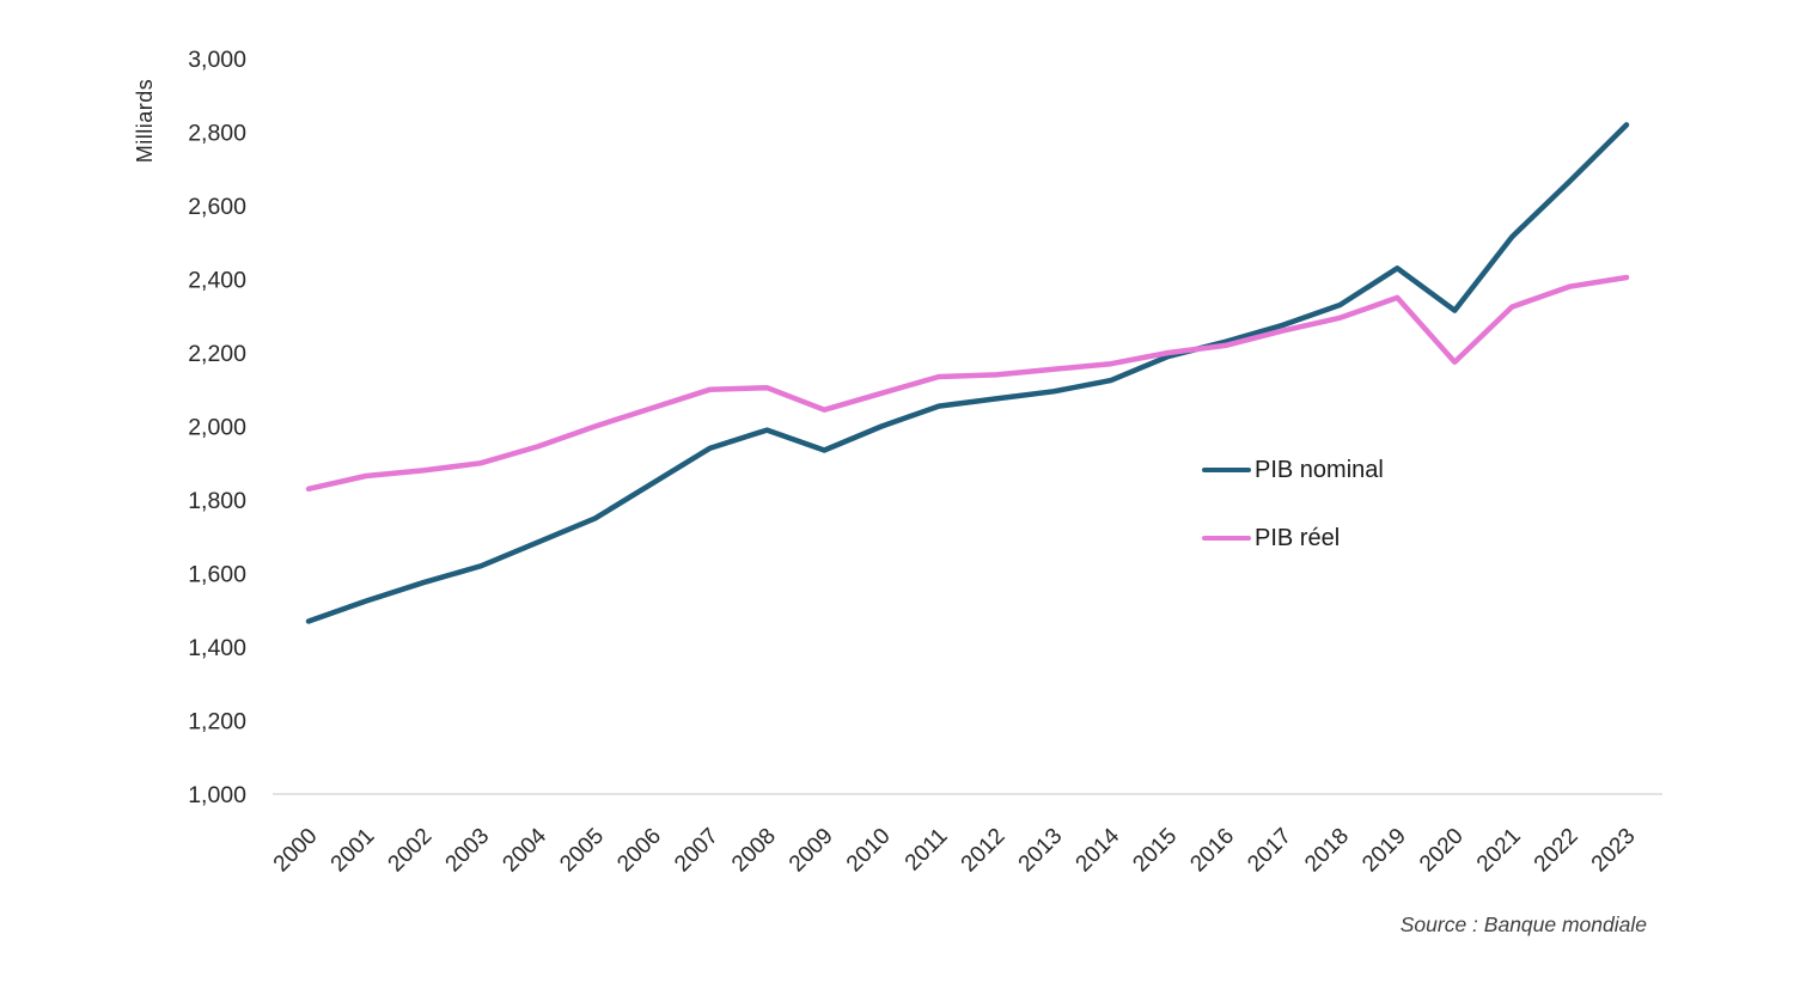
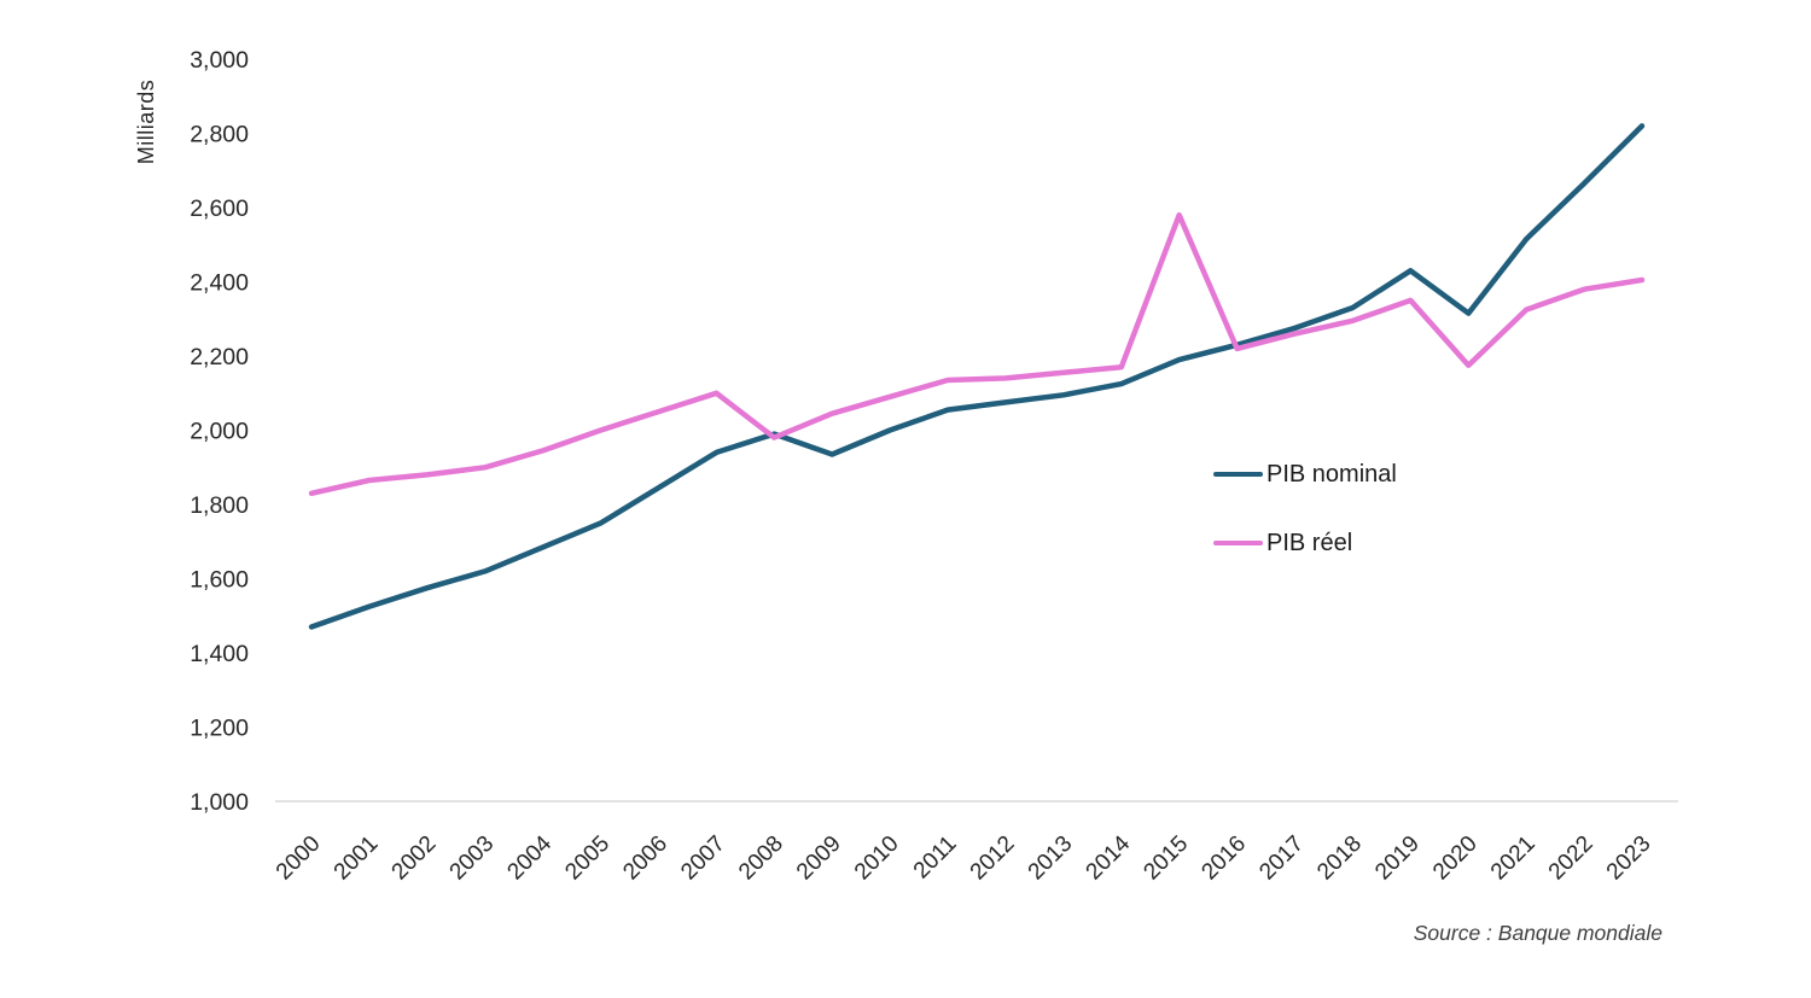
PIB réel/2008: 2100 -> 1980
PIB réel/2015: 2200 -> 2580
